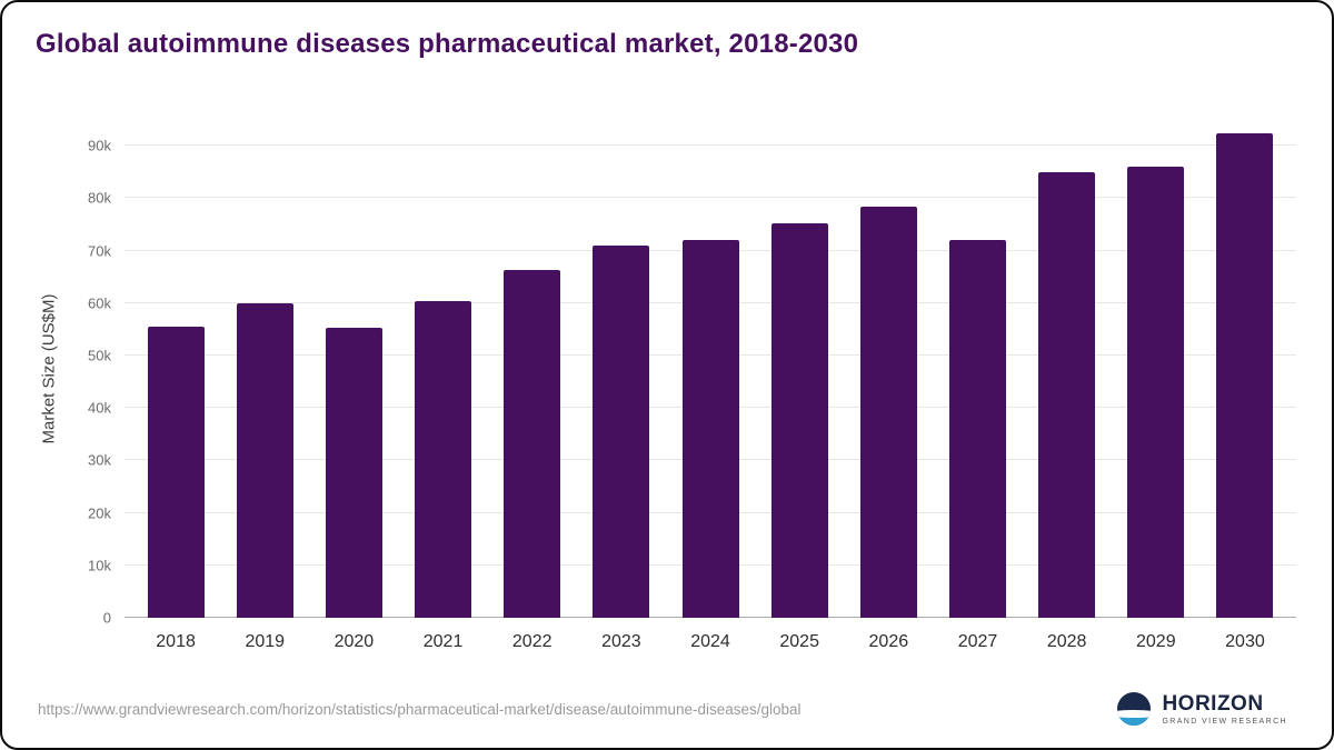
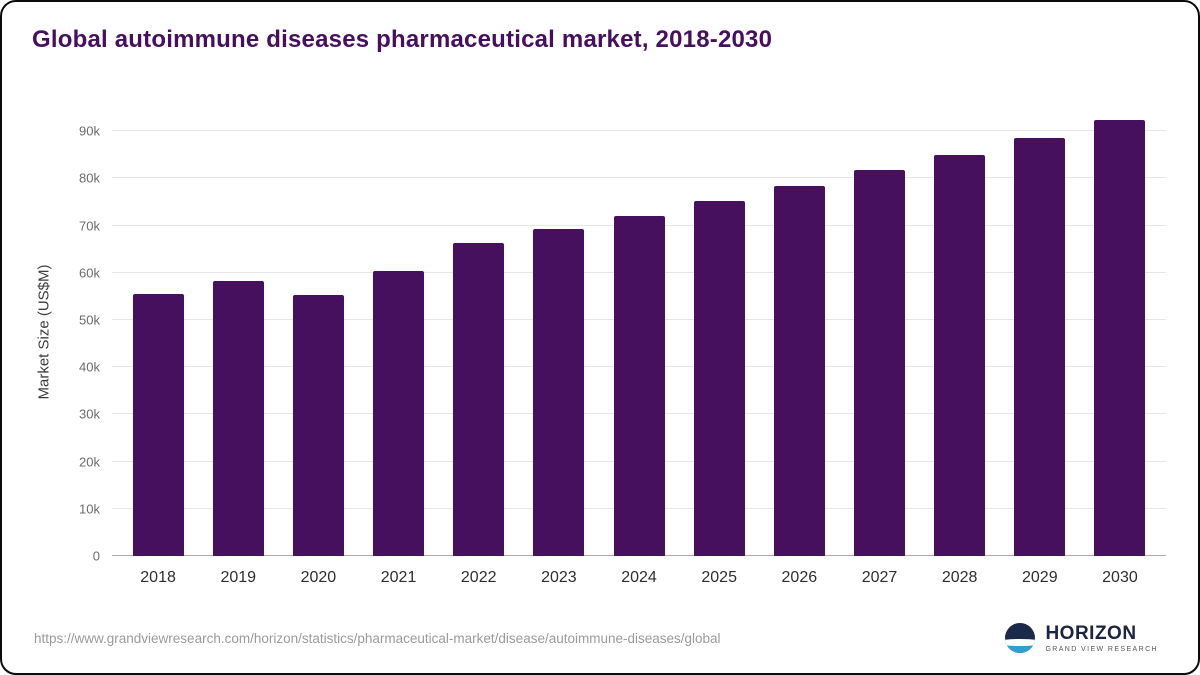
2019: 60k -> 58k
2023: 71k -> 69k
2027: 72k -> 82k
2029: 86k -> 88k
